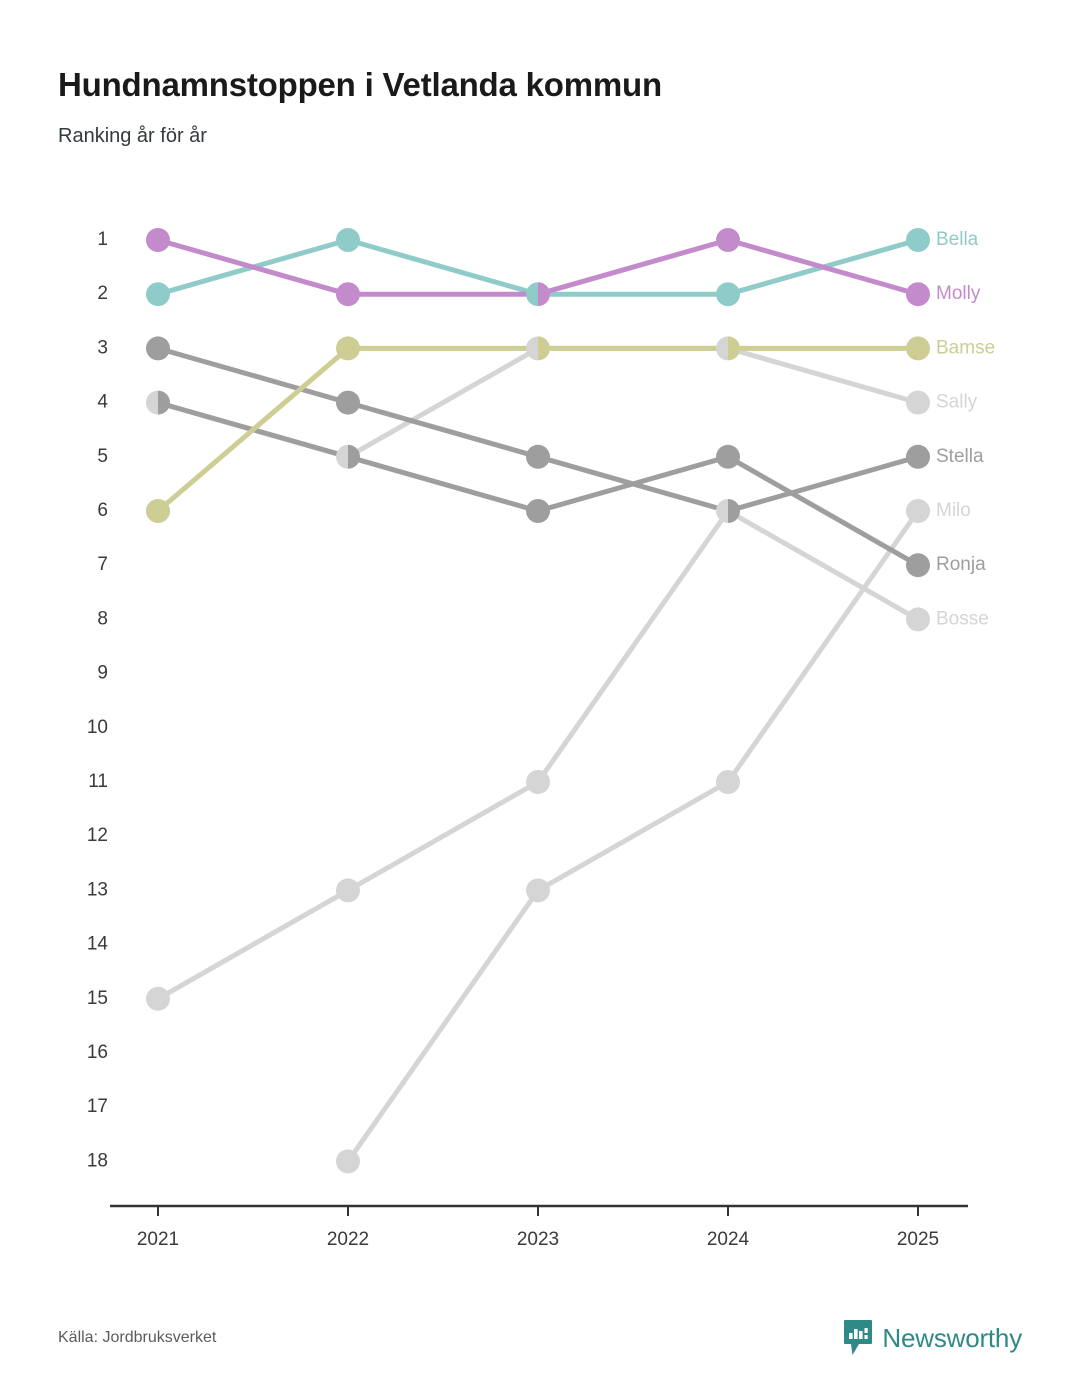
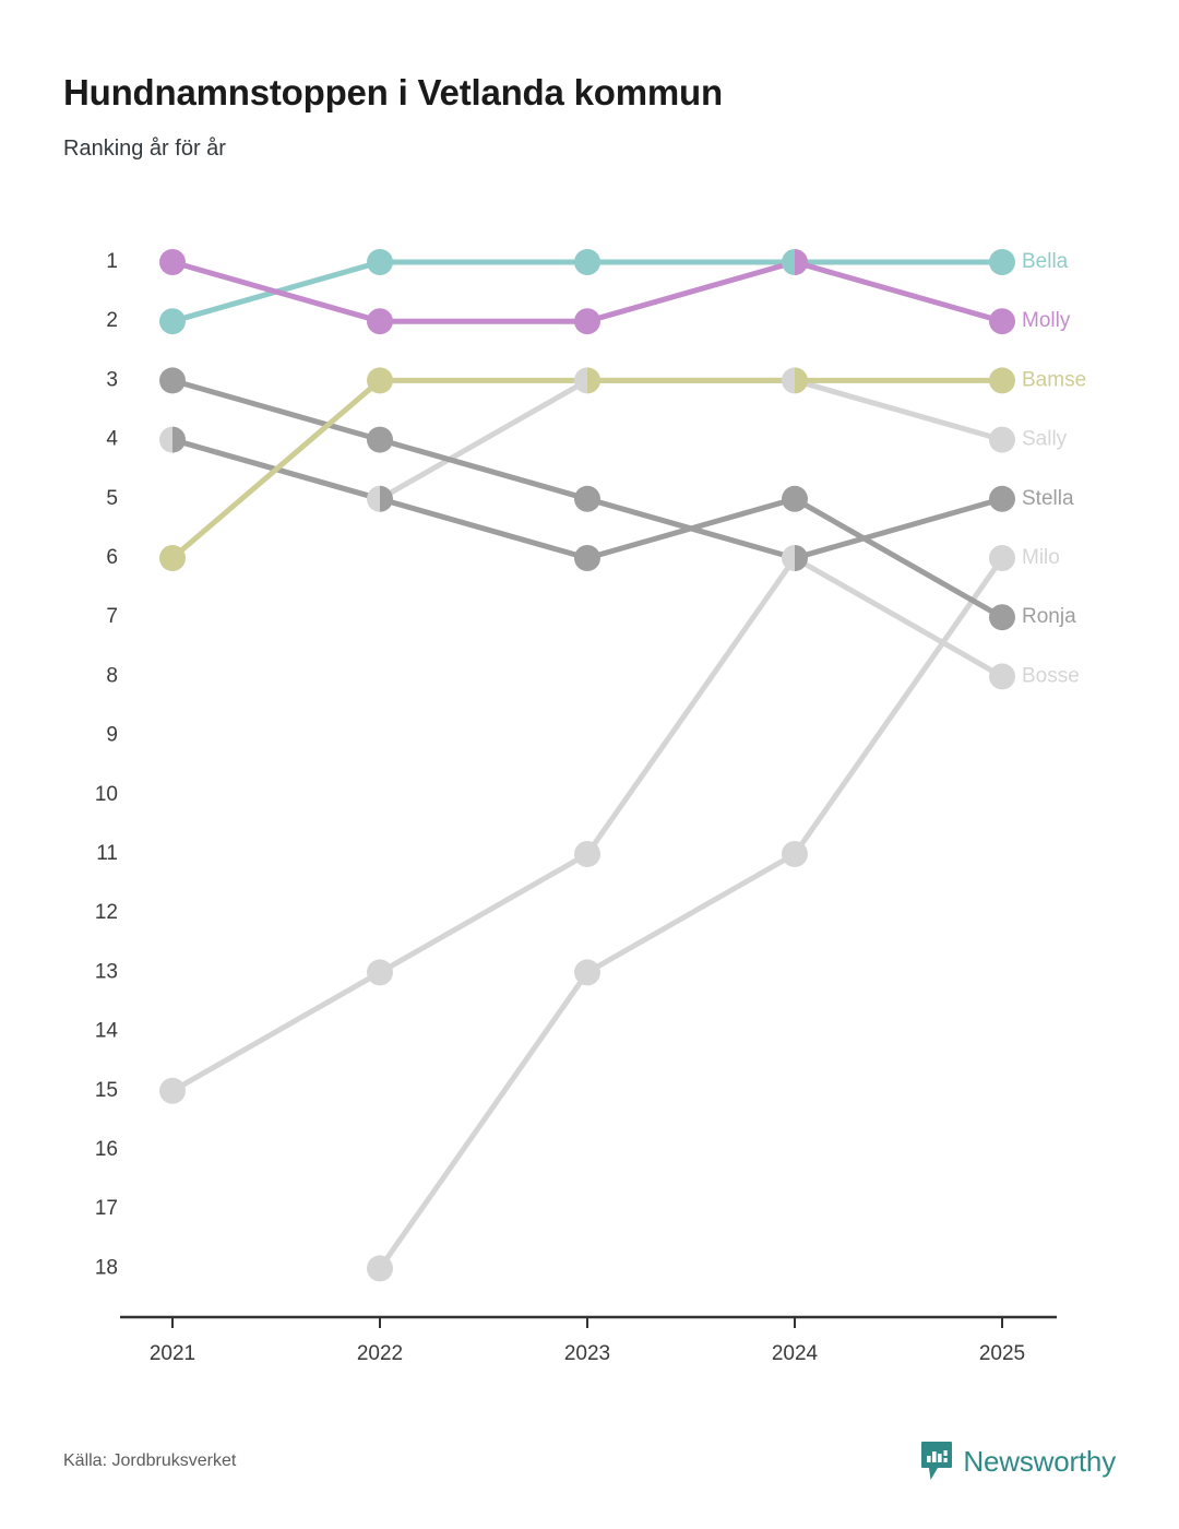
Bella/2023: 2 -> 1
Bella/2024: 2 -> 1
